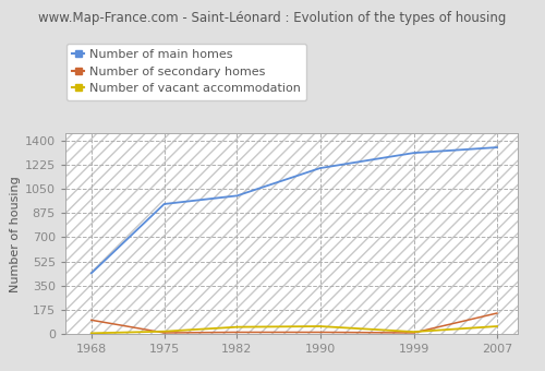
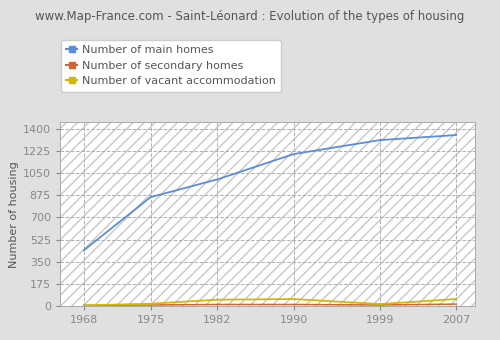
Number of secondary homes/1968: 100 -> 0
Number of main homes/1975: 940 -> 860
Number of secondary homes/2007: 150 -> 20
